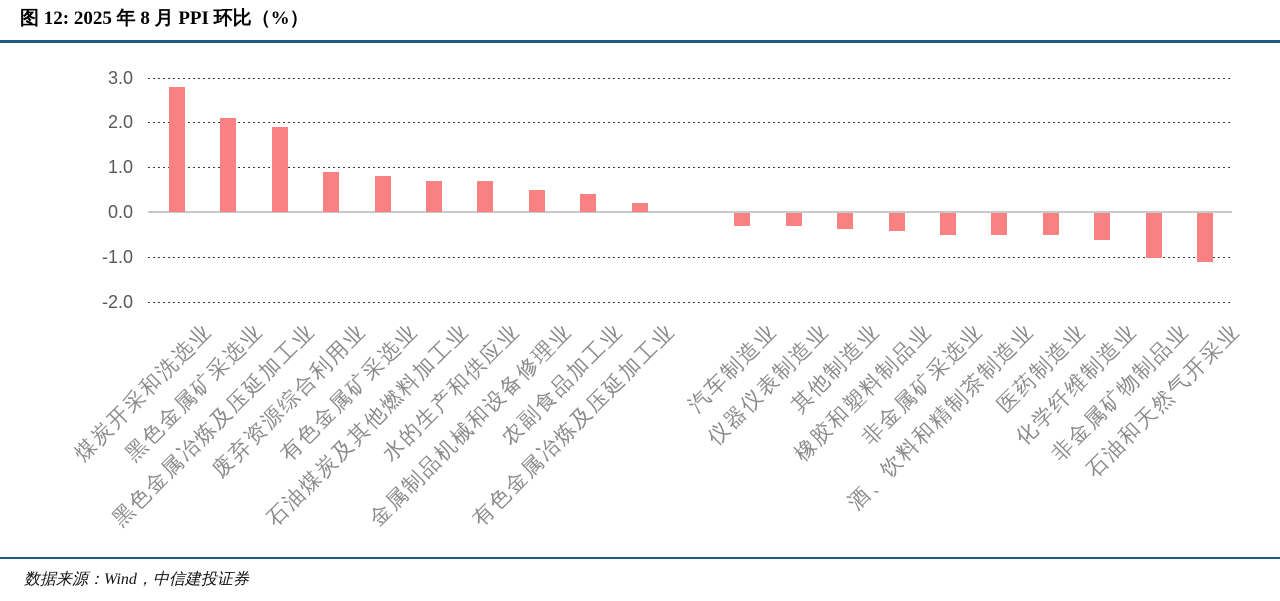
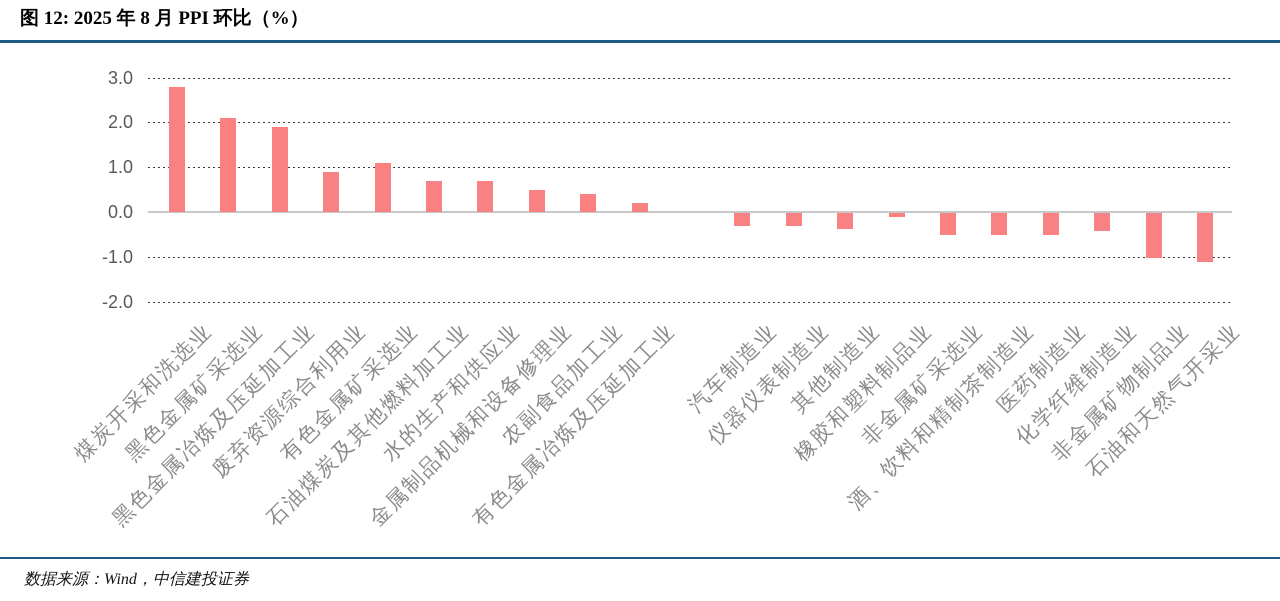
有色金属矿采选业: 0.8 -> 1.1
橡胶和塑料制品业: -0.4 -> -0.1
化学纤维制造业: -0.6 -> -0.4
